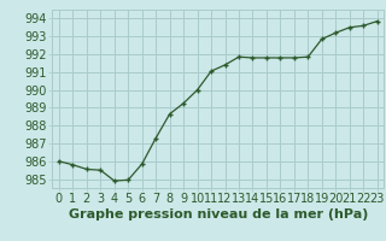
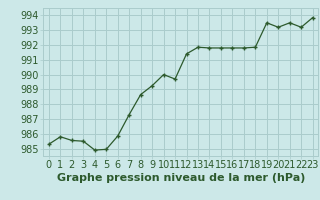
0: 986.0 -> 985.3
11: 991.0 -> 989.7
19: 992.9 -> 993.5
22: 993.6 -> 993.2
